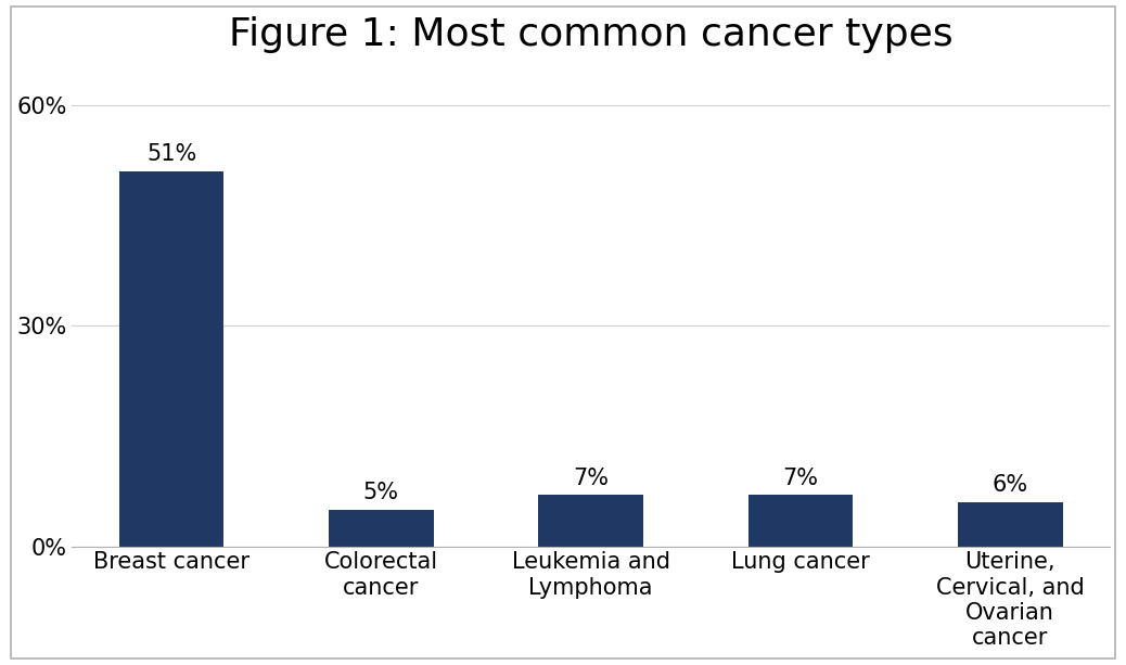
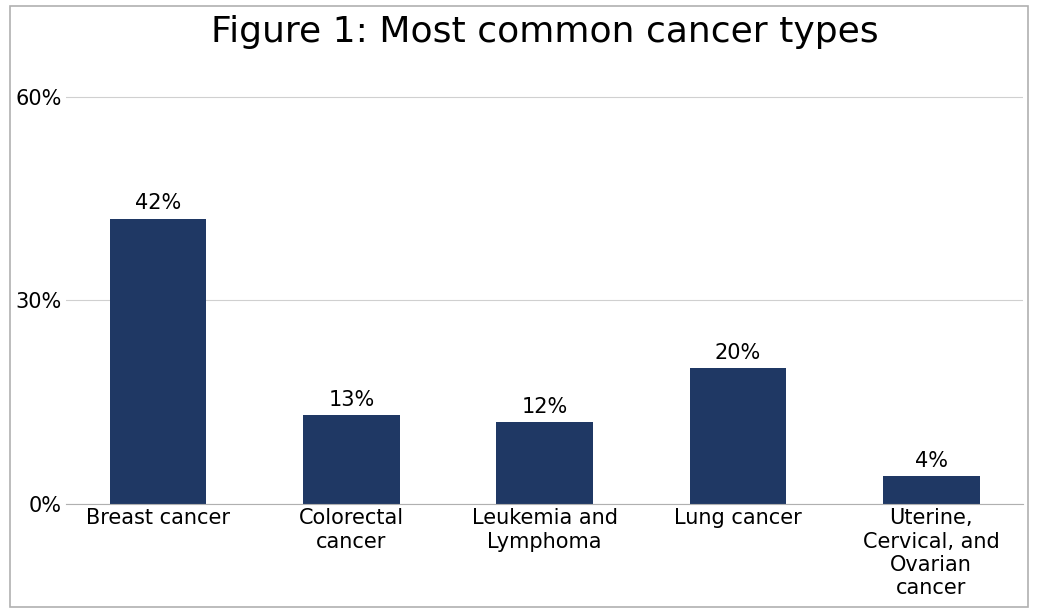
Breast cancer: 51% -> 42%
Colorectal cancer: 5% -> 13%
Leukemia and Lymphoma: 7% -> 12%
Lung cancer: 7% -> 20%
Uterine, Cervical, and Ovarian cancer: 6% -> 4%
